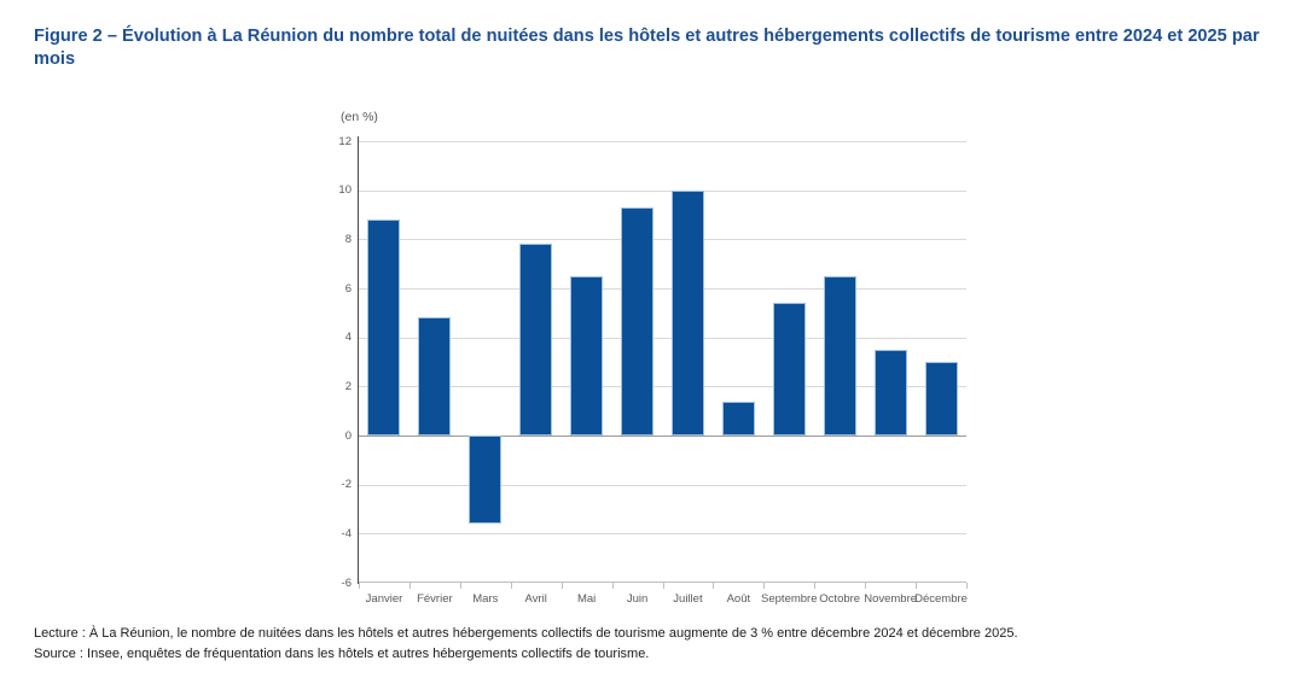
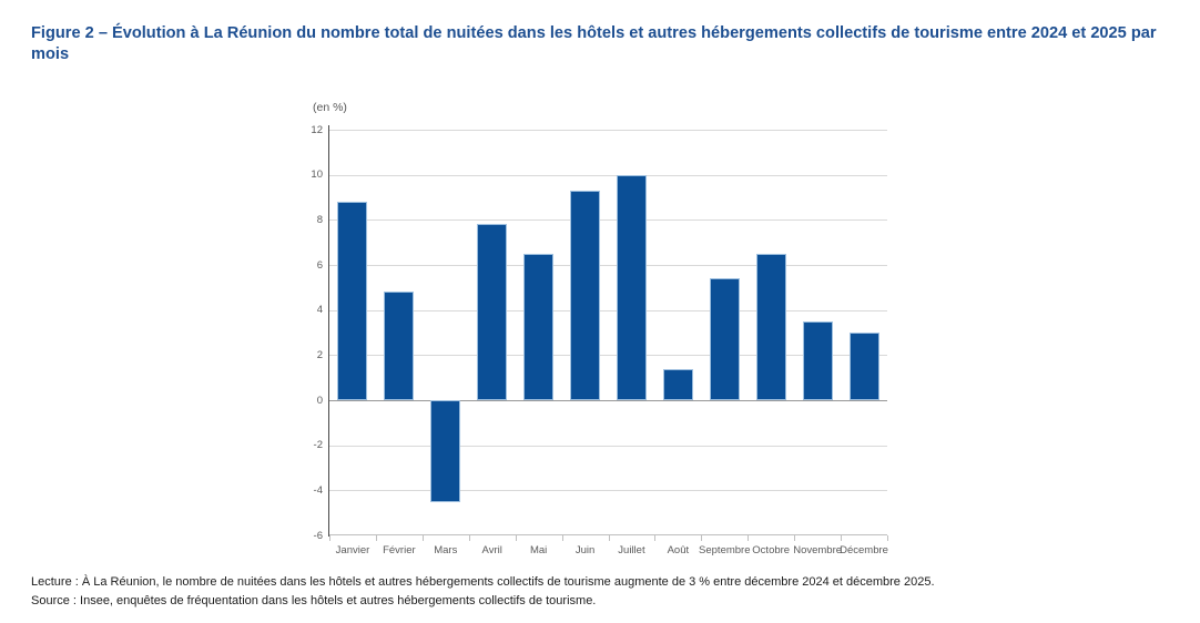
Mars: -3.6 -> -4.5
